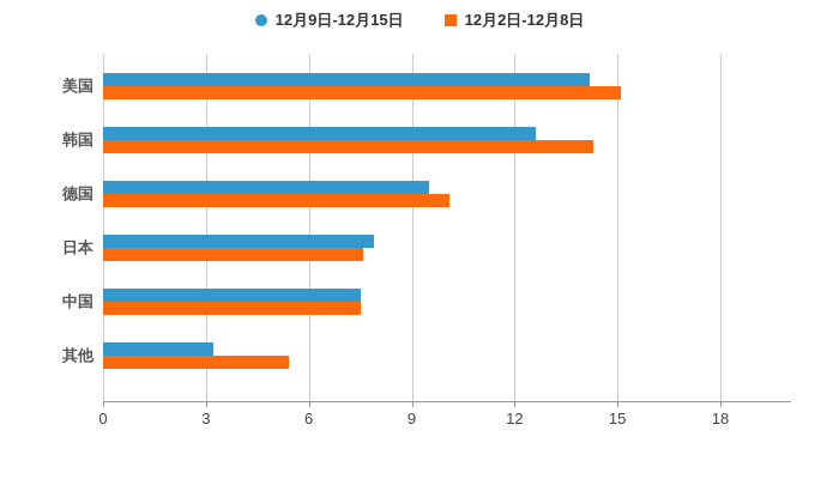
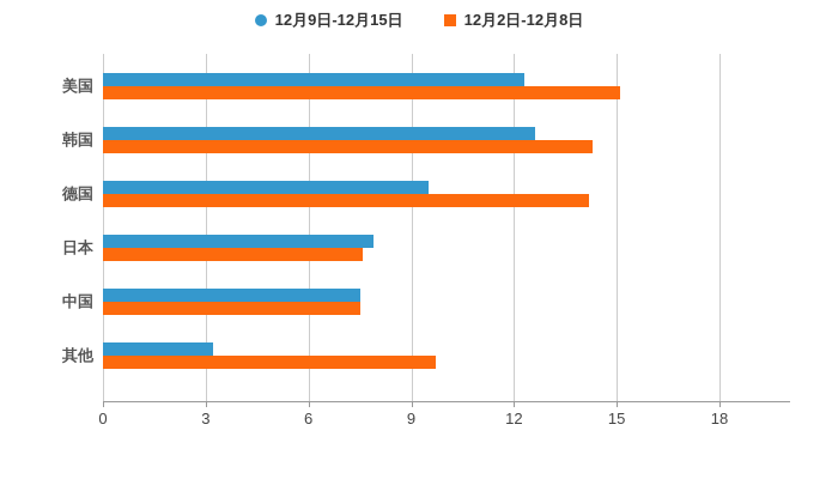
12月9日-12月15日/美国: 14.2 -> 12.3
12月2日-12月8日/德国: 10.1 -> 14.2
12月2日-12月8日/其他: 5.4 -> 9.7
